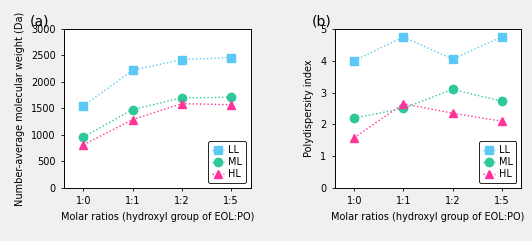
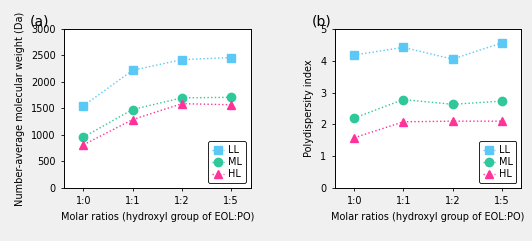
(b)/LL/1:0: 4.00 -> 4.18
(b)/LL/1:1: 4.75 -> 4.42
(b)/ML/1:1: 2.50 -> 2.78
(b)/HL/1:1: 2.65 -> 2.08
(b)/ML/1:2: 3.10 -> 2.63
(b)/HL/1:2: 2.35 -> 2.10
(b)/LL/1:5: 4.75 -> 4.56
